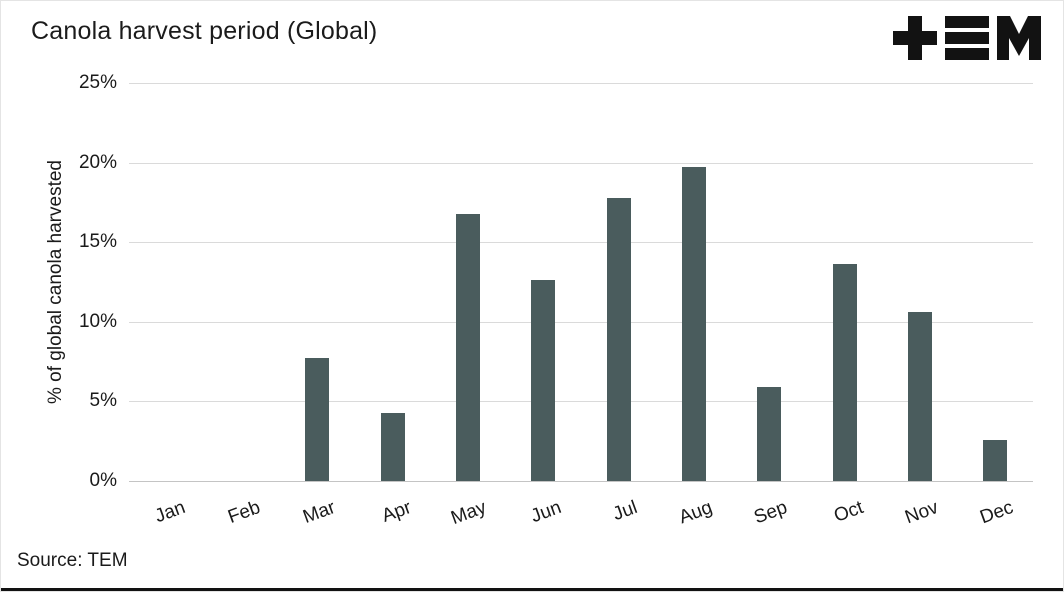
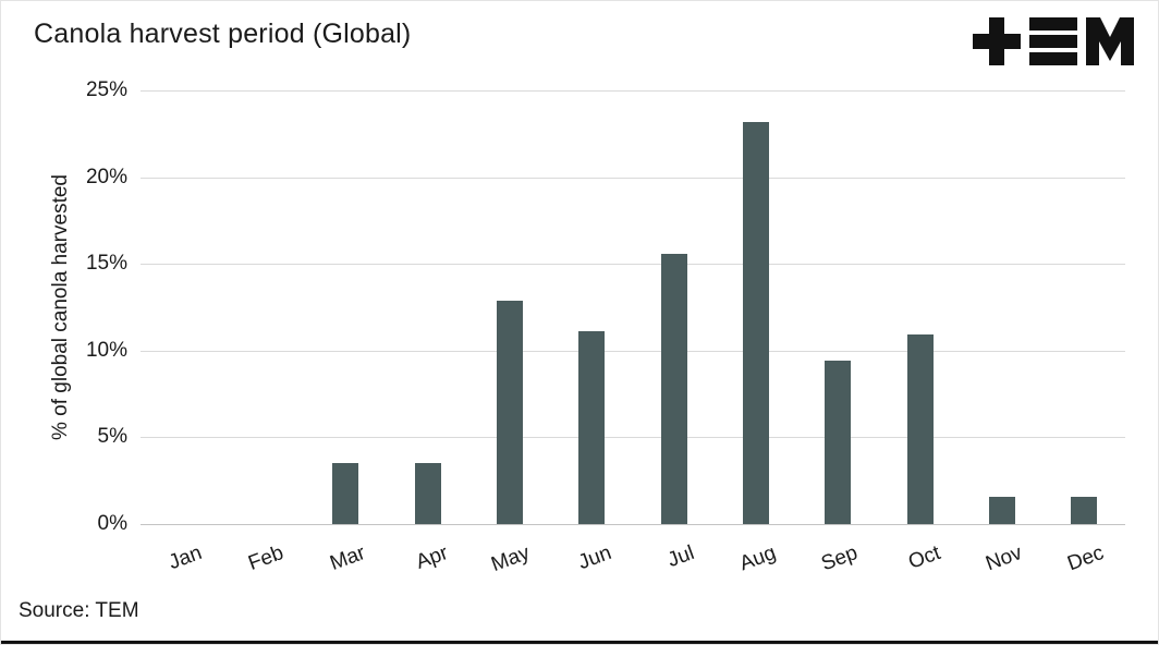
Mar: 7.7% -> 3.5%
Apr: 4.3% -> 3.5%
May: 16.8% -> 12.9%
Jun: 12.6% -> 11.1%
Jul: 17.8% -> 15.6%
Aug: 19.7% -> 23.2%
Sep: 5.9% -> 9.4%
Oct: 13.6% -> 10.9%
Nov: 10.6% -> 1.6%
Dec: 2.6% -> 1.6%
